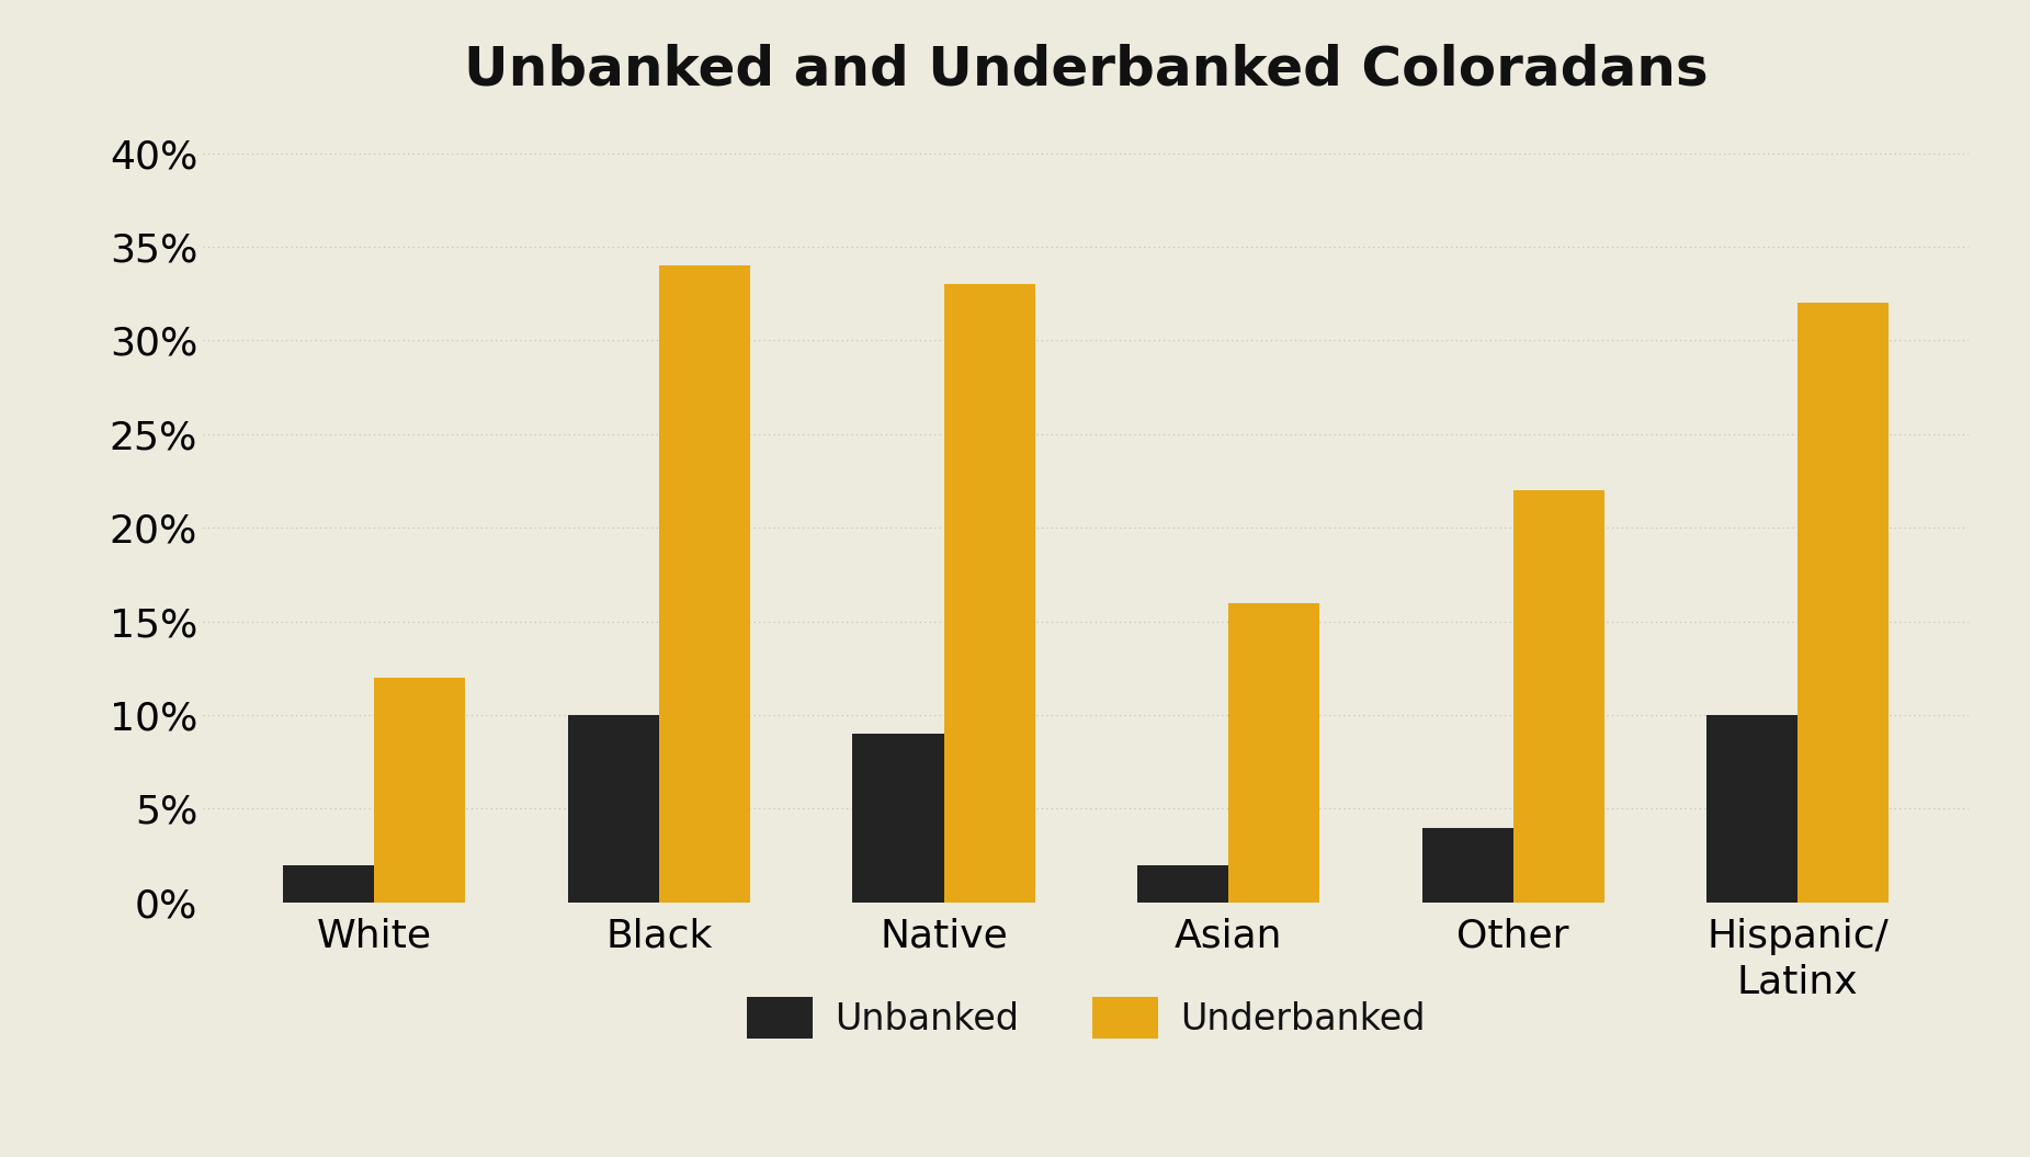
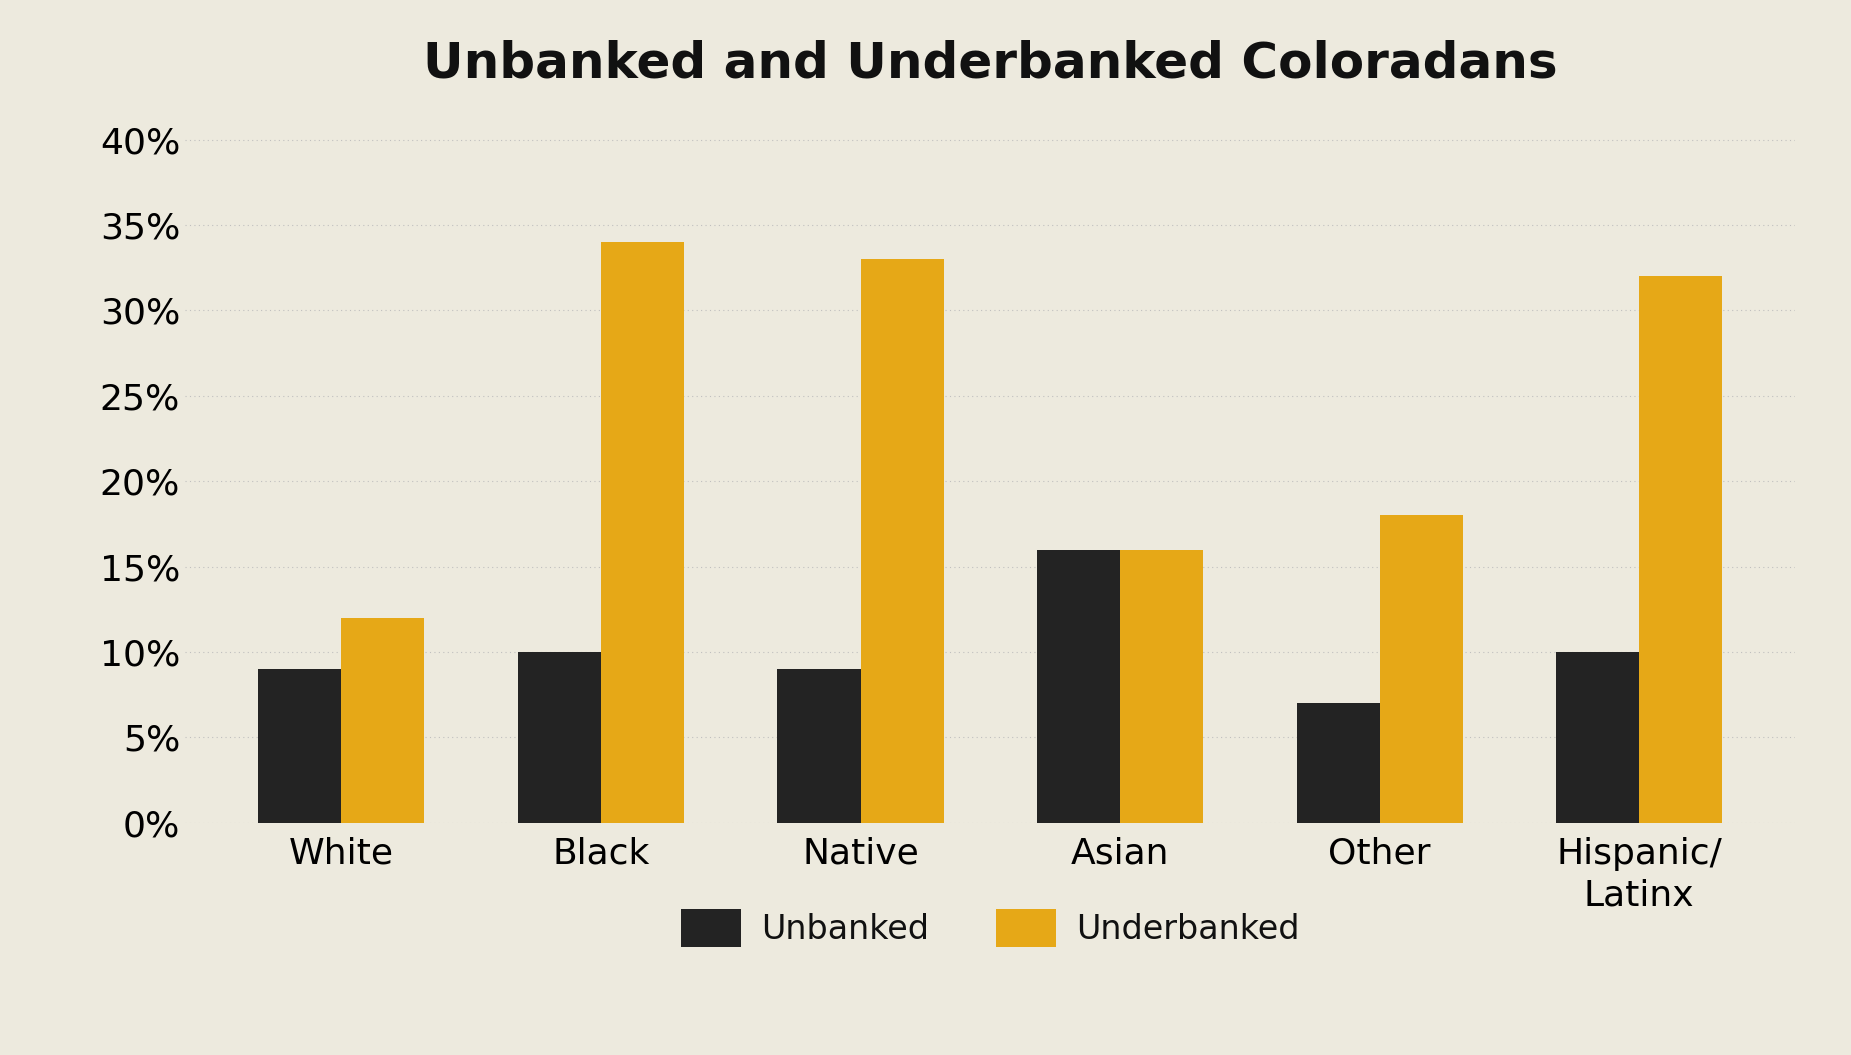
Unbanked/White: 2% -> 9%
Unbanked/Asian: 2% -> 16%
Unbanked/Other: 4% -> 7%
Underbanked/Other: 22% -> 18%
